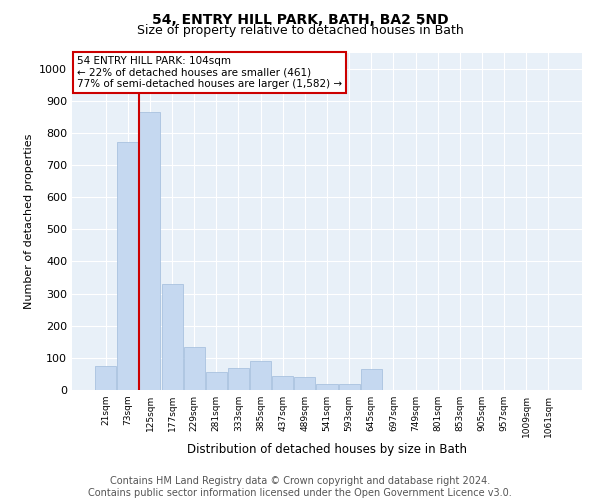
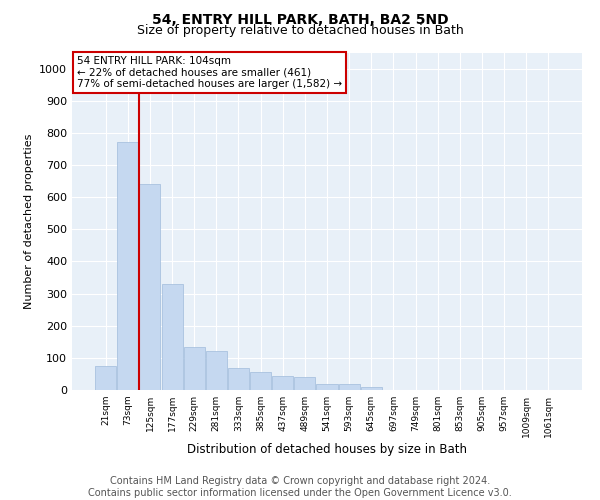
125sqm: 865 -> 640
281sqm: 55 -> 120
385sqm: 90 -> 55
645sqm: 65 -> 10
